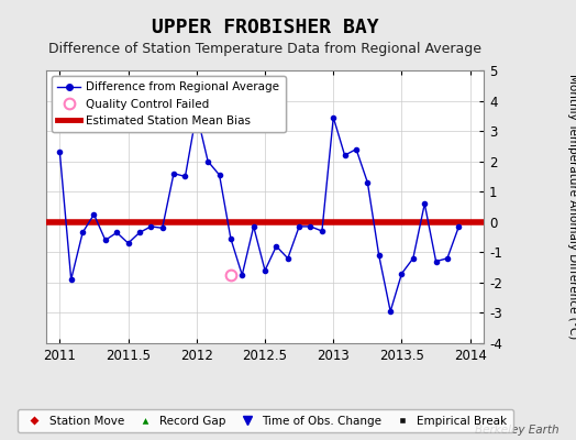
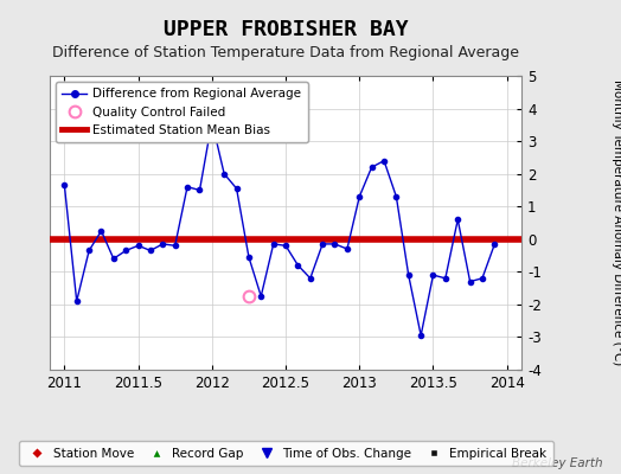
2011: 2.30 -> 1.65
2011.5: -0.70 -> -0.20
2012.5: -1.60 -> -0.20
2013: 3.45 -> 1.30
2013.5: -1.70 -> -1.10
